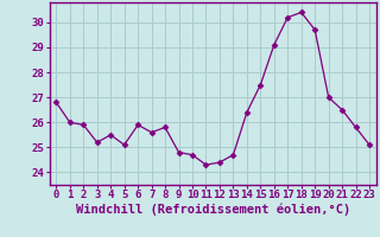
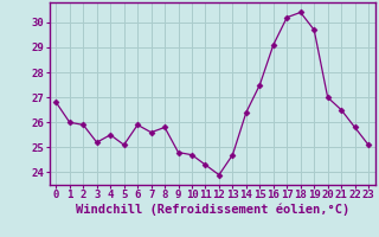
12: 24.4 -> 23.9
